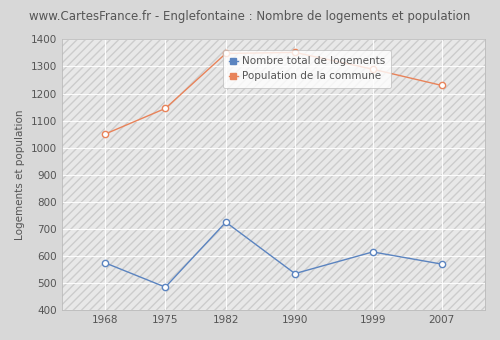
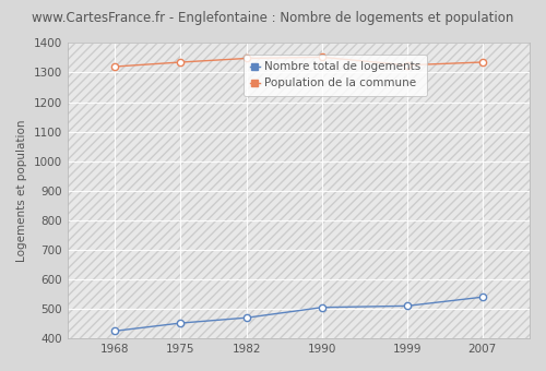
Nombre total de logements/1968: 575 -> 425
Population de la commune/1968: 1050 -> 1320
Nombre total de logements/1975: 485 -> 452
Population de la commune/1975: 1145 -> 1335
Nombre total de logements/1982: 725 -> 470
Nombre total de logements/1990: 535 -> 505
Nombre total de logements/1999: 615 -> 510
Population de la commune/1999: 1290 -> 1325
Nombre total de logements/2007: 570 -> 540
Population de la commune/2007: 1230 -> 1335
